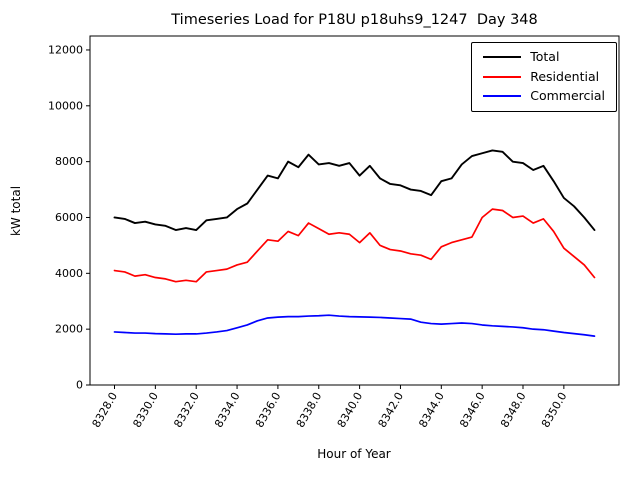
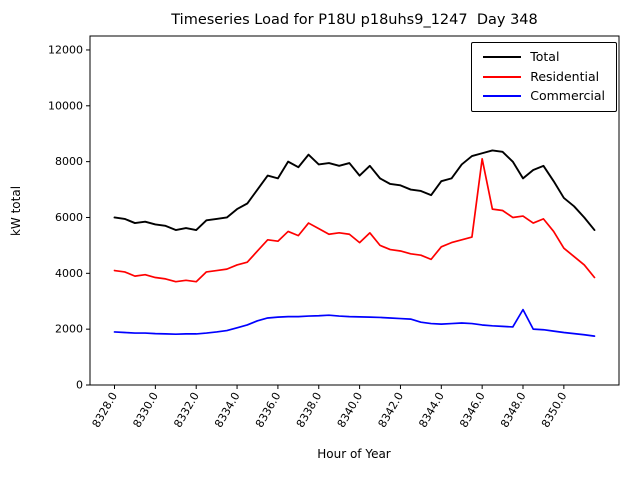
Residential/8346.0: 6000 -> 8100
Total/8348.0: 8000 -> 7400
Commercial/8348.0: 2000 -> 2700
